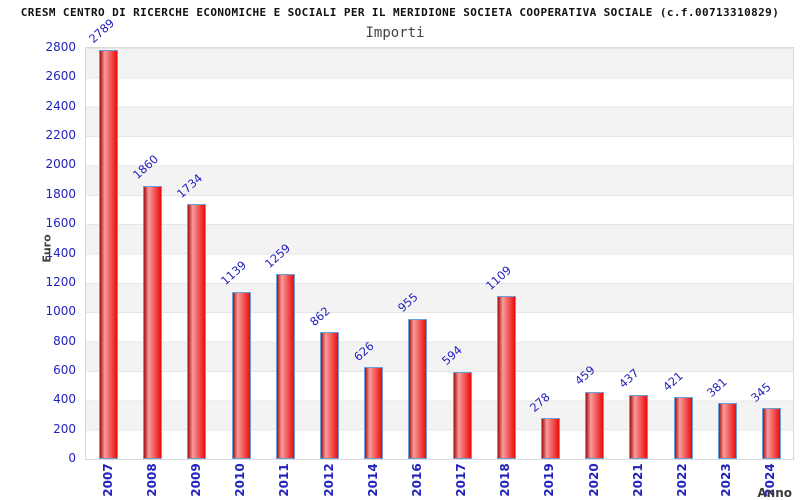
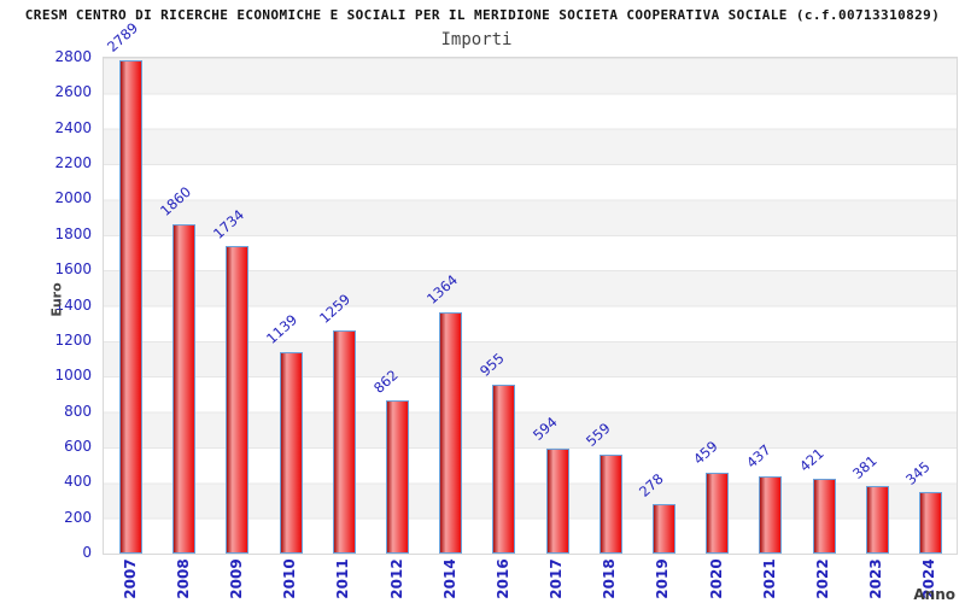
2014: 626 -> 1364
2018: 1109 -> 559
